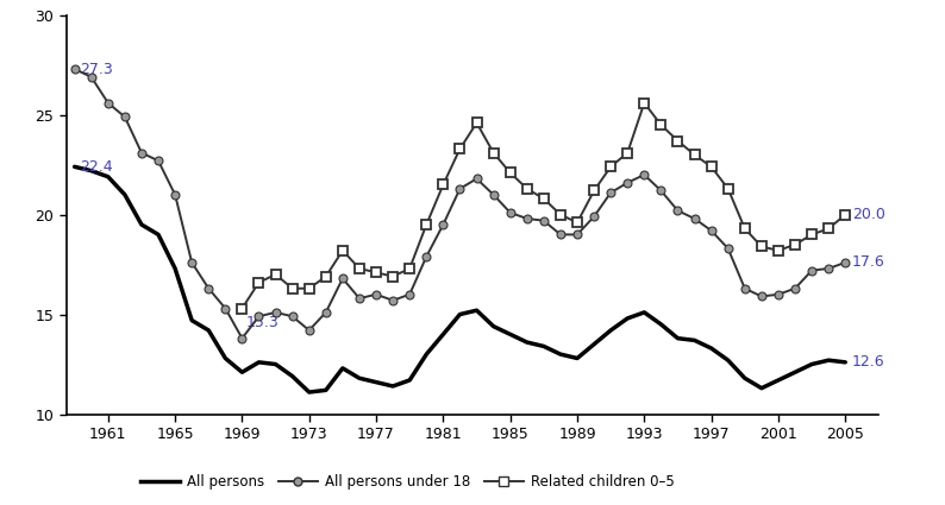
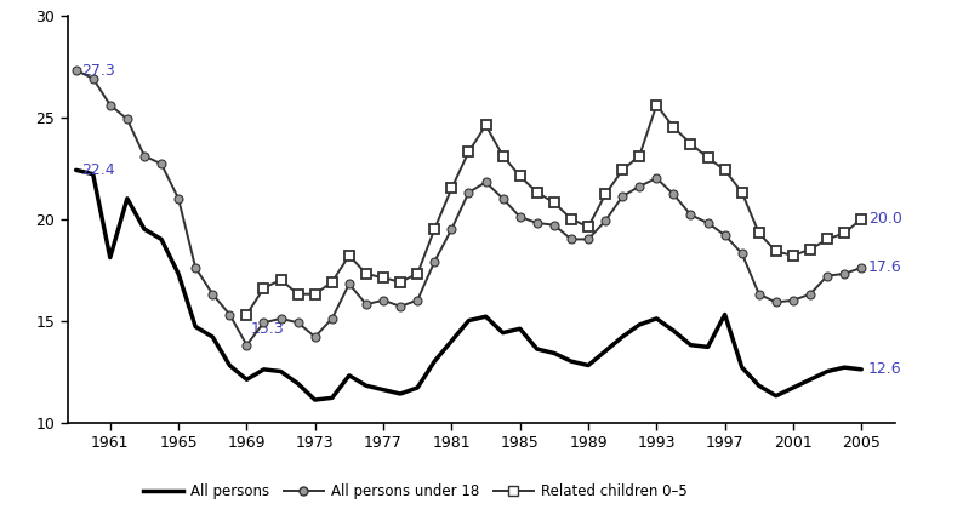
All persons/1961: 21.9 -> 18.1
All persons/1985: 14.0 -> 14.6
All persons/1997: 13.3 -> 15.3
